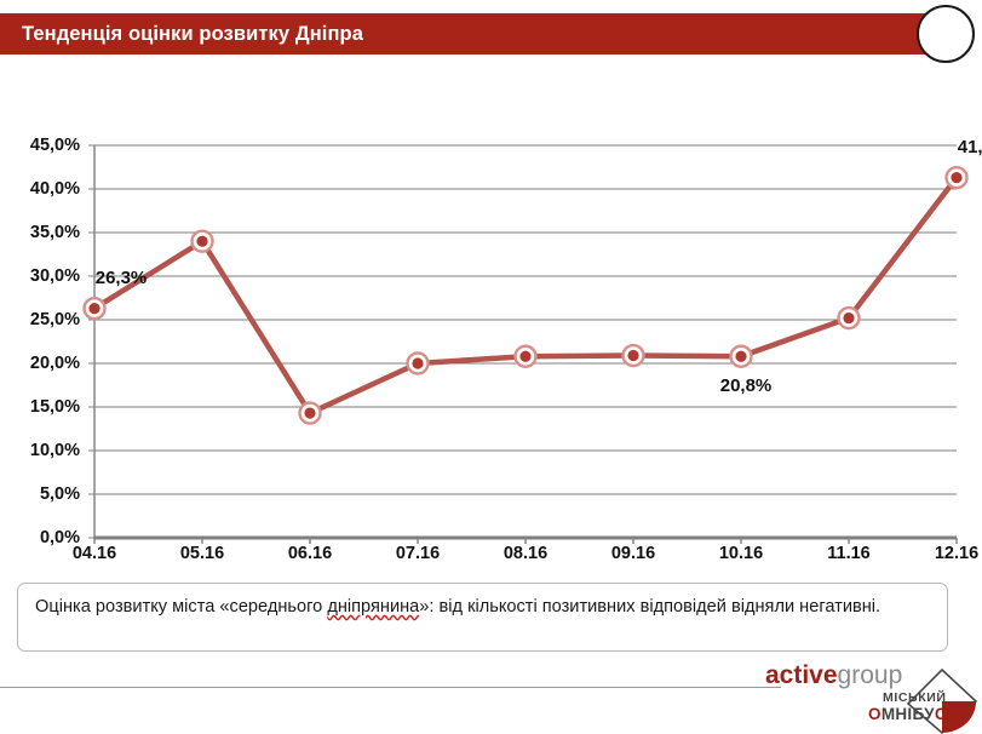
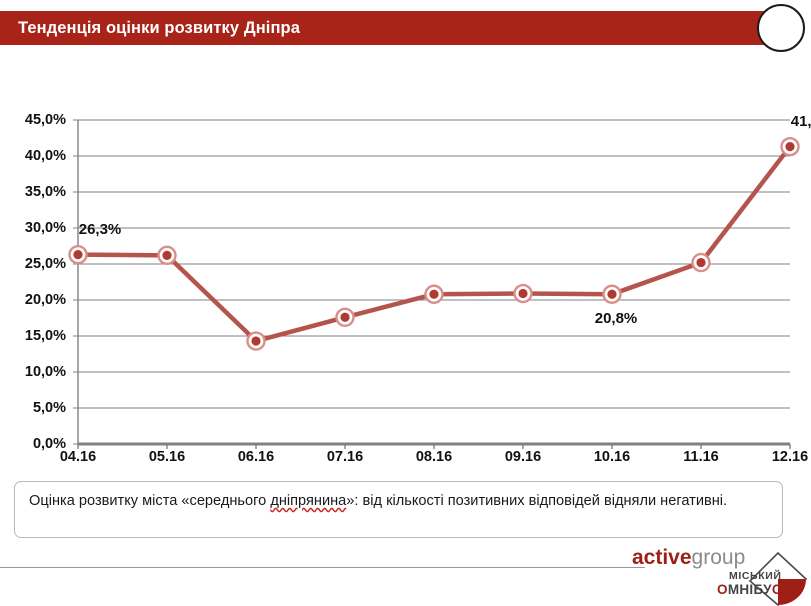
05.16: 34% -> 26%
07.16: 20% -> 18%
